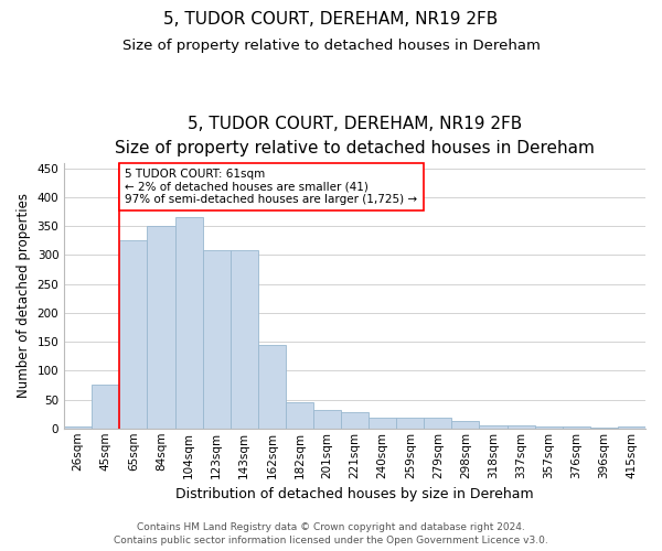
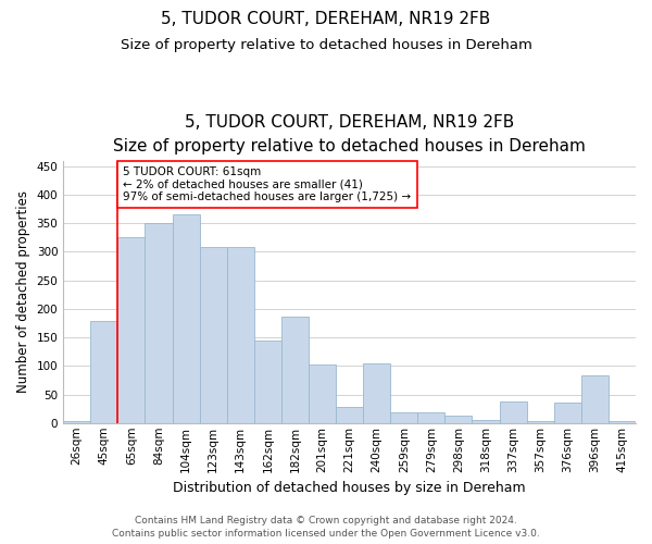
45sqm: 75 -> 178
182sqm: 45 -> 186
201sqm: 32 -> 102
240sqm: 18 -> 104
337sqm: 6 -> 38
376sqm: 4 -> 36
396sqm: 1 -> 84
